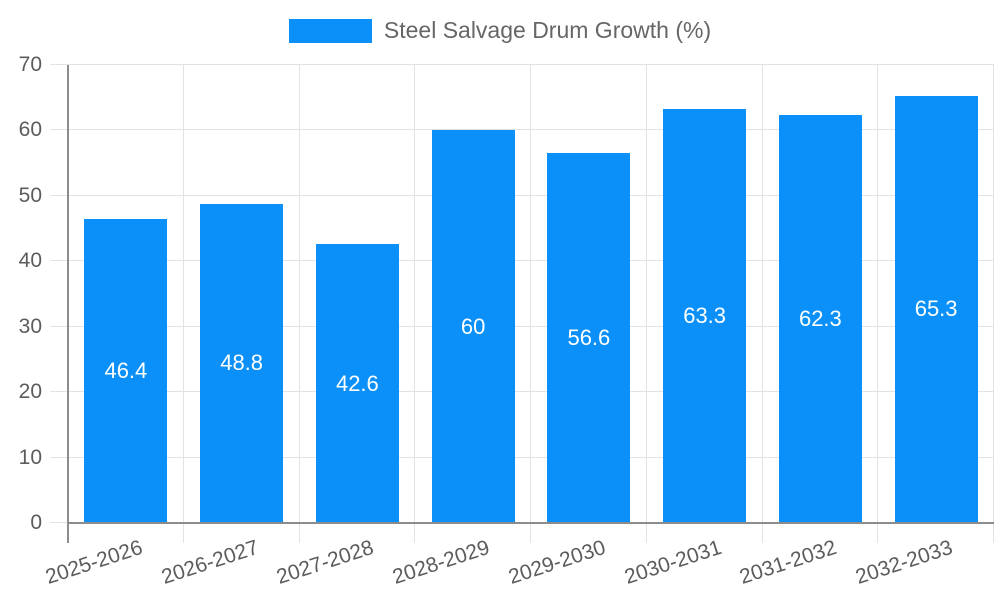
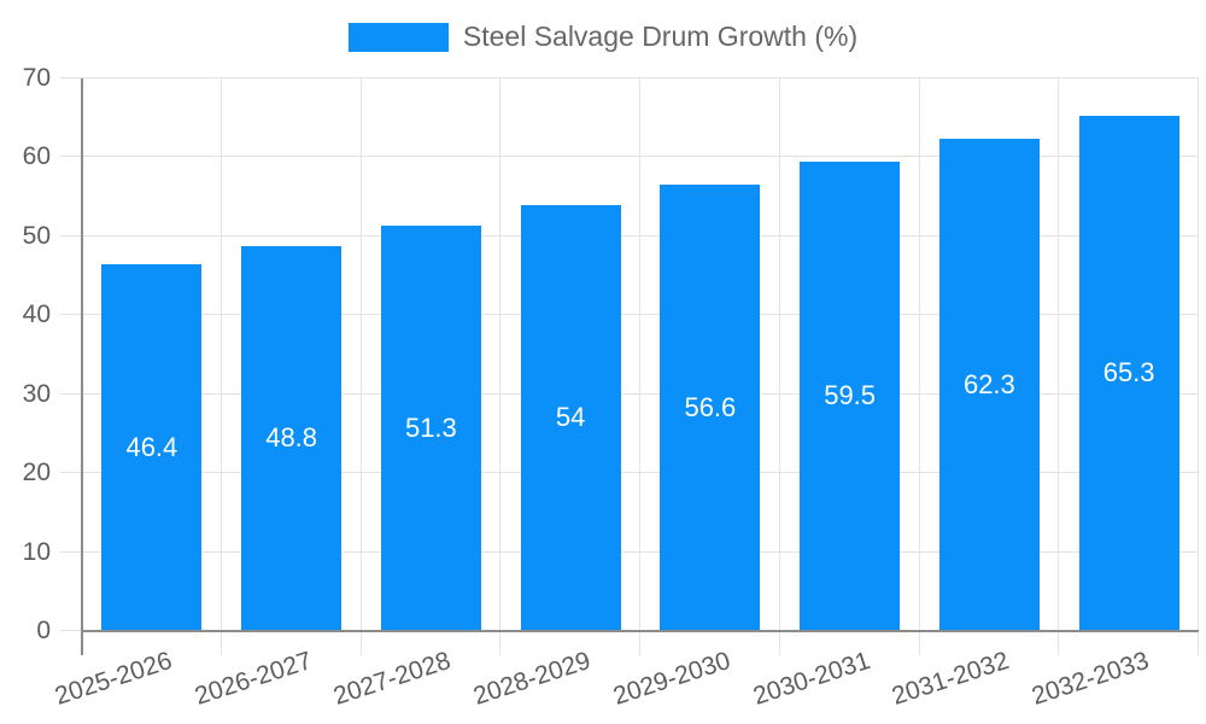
2027-2028: 42.6 -> 51.3
2028-2029: 60 -> 54
2030-2031: 63.3 -> 59.5
